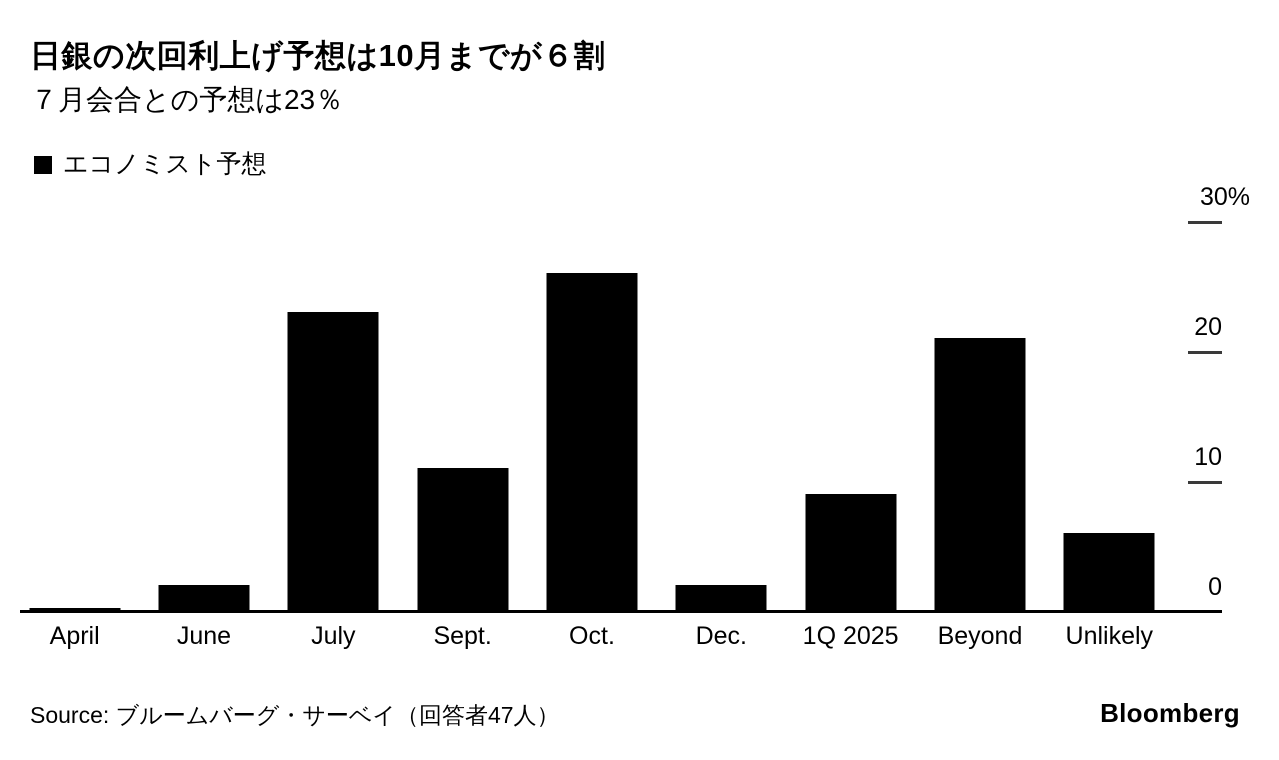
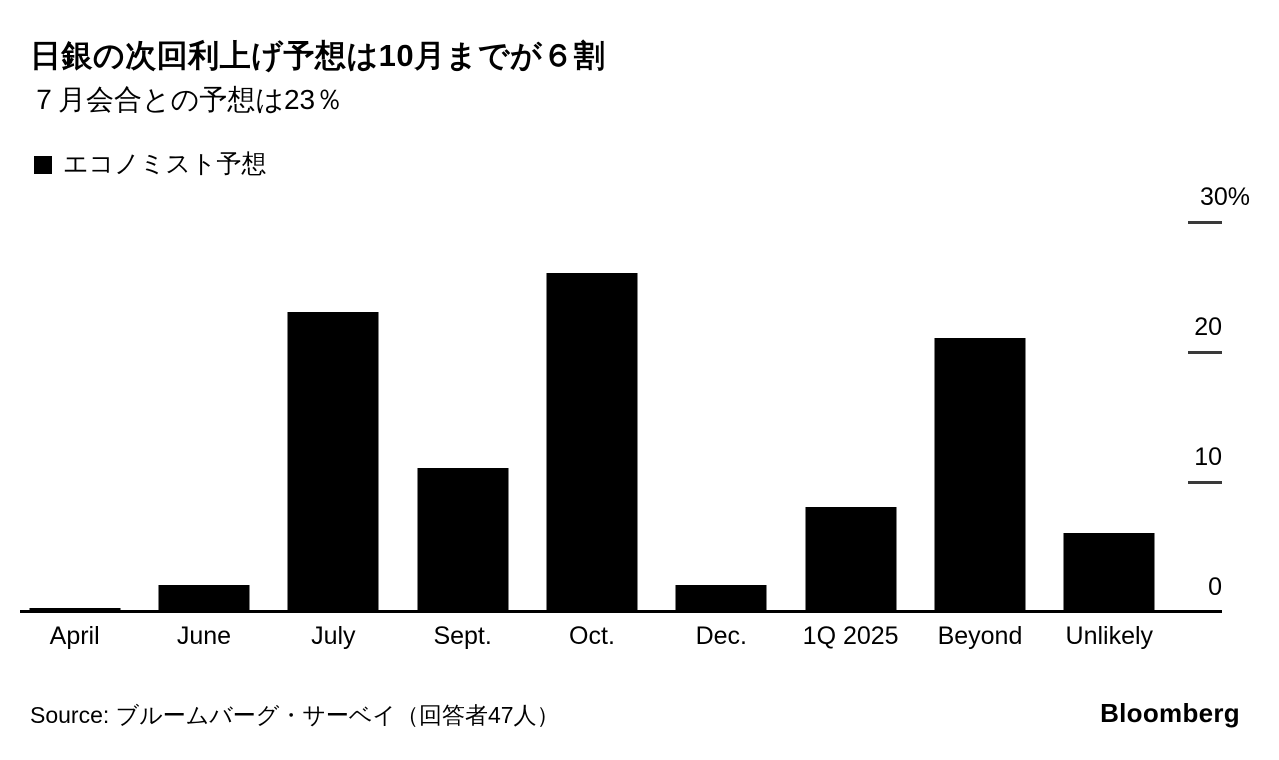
1Q 2025: 9 -> 8
